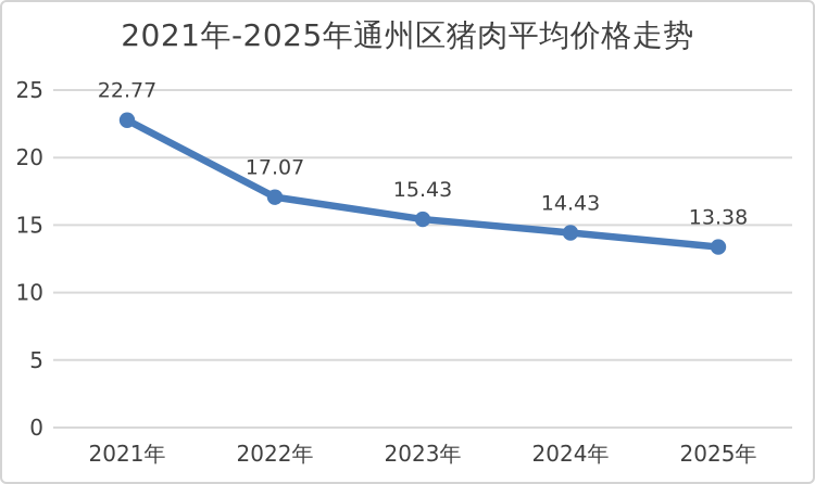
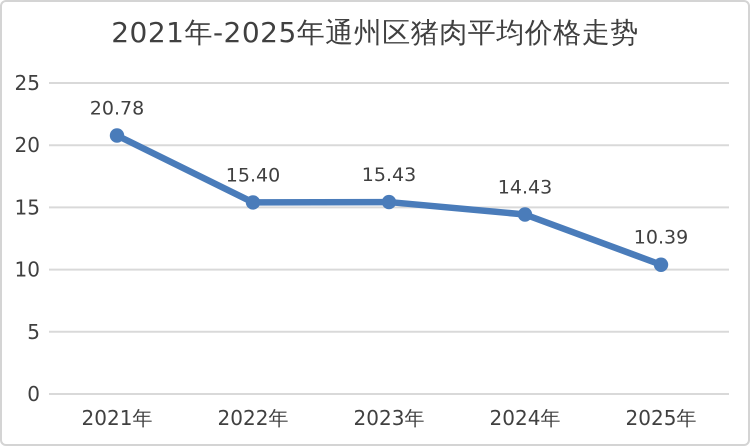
2021年: 22.77 -> 20.78
2022年: 17.07 -> 15.40
2025年: 13.38 -> 10.39
